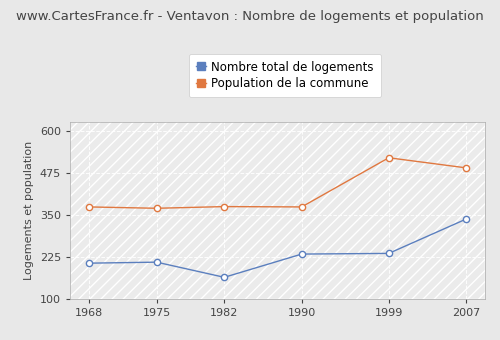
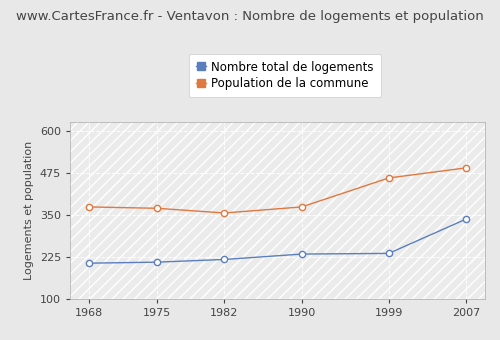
Nombre total de logements/1982: 165 -> 218
Population de la commune/1982: 375 -> 356
Population de la commune/1999: 520 -> 460
